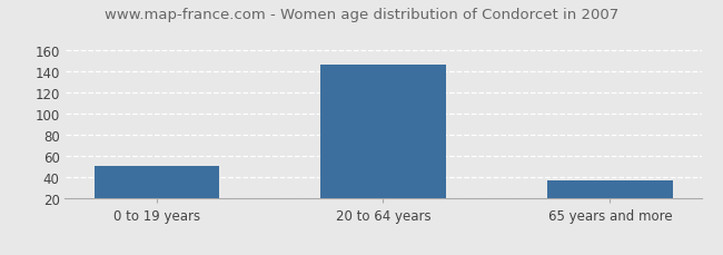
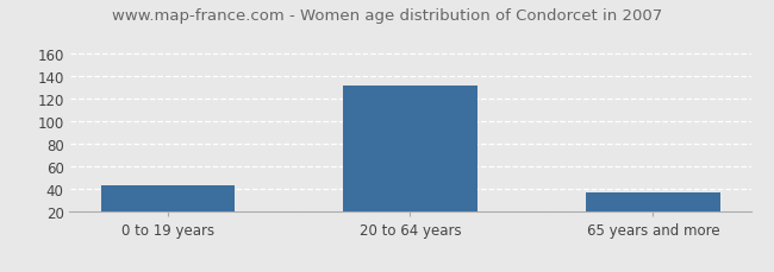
0 to 19 years: 51 -> 44
20 to 64 years: 147 -> 132
